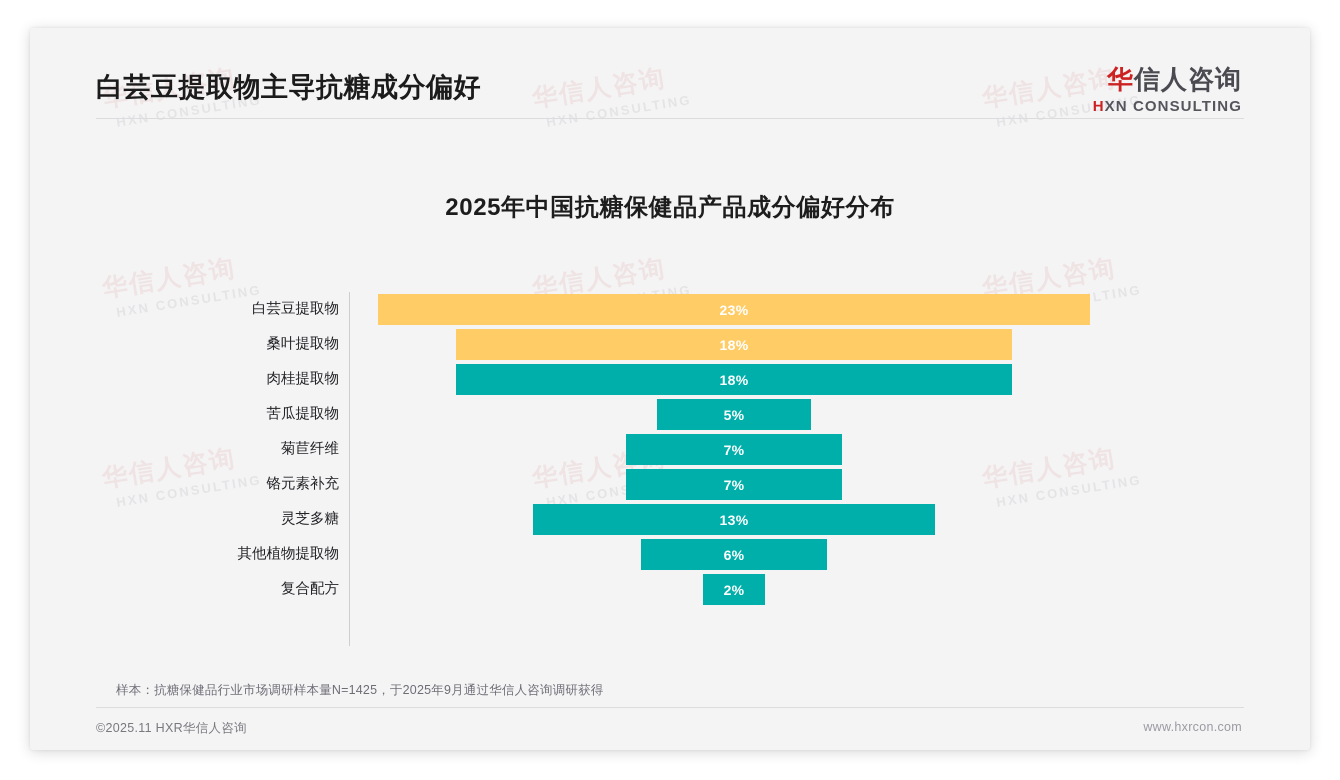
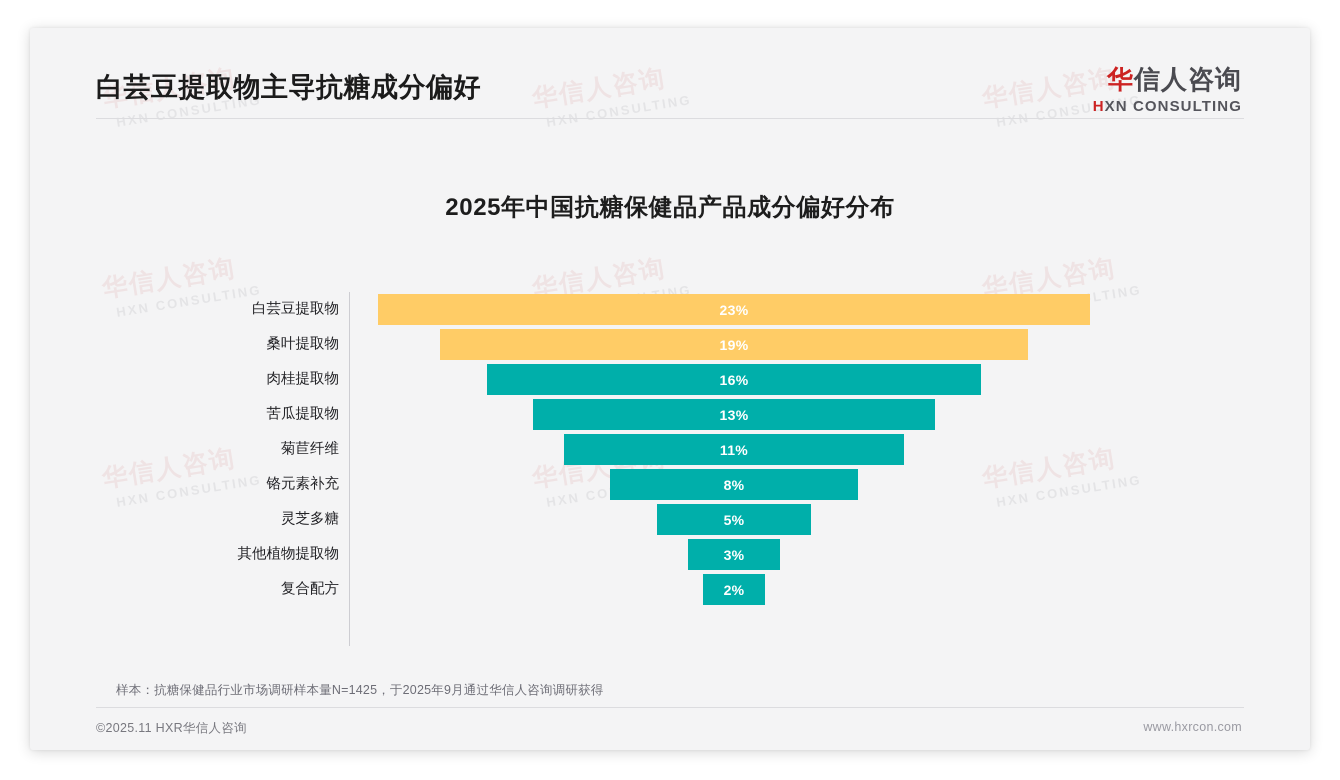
桑叶提取物: 18% -> 19%
肉桂提取物: 18% -> 16%
苦瓜提取物: 5% -> 13%
菊苣纤维: 7% -> 11%
铬元素补充: 7% -> 8%
灵芝多糖: 13% -> 5%
其他植物提取物: 6% -> 3%
